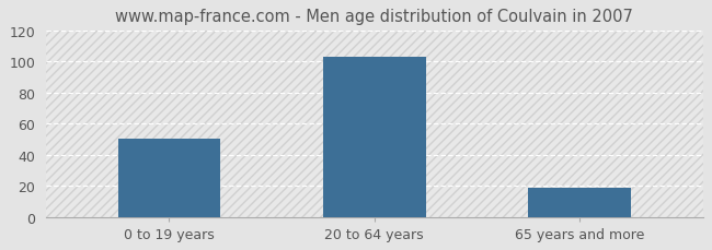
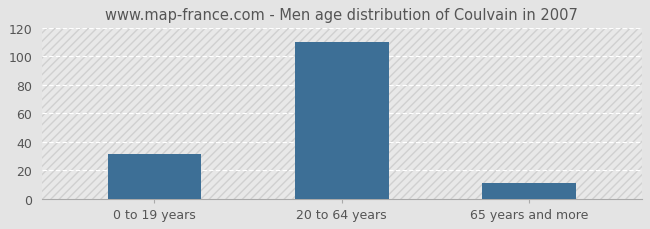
0 to 19 years: 50 -> 31
20 to 64 years: 103 -> 110
65 years and more: 19 -> 11
